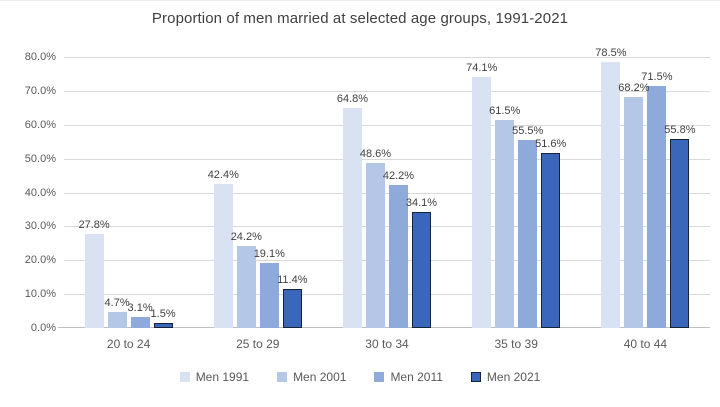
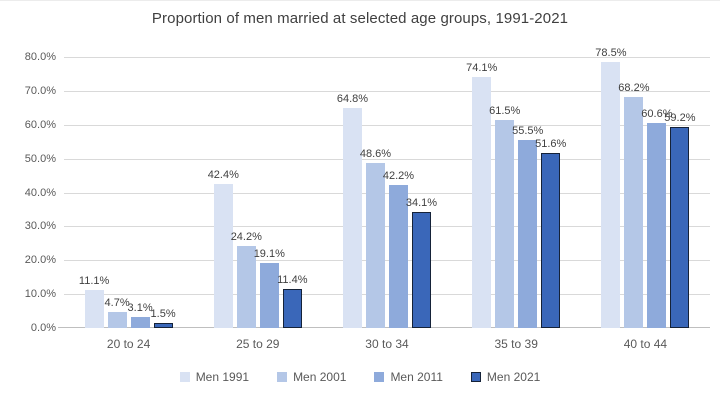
Men 1991/20 to 24: 27.8% -> 11.1%
Men 2011/40 to 44: 71.5% -> 60.6%
Men 2021/40 to 44: 55.8% -> 59.2%
